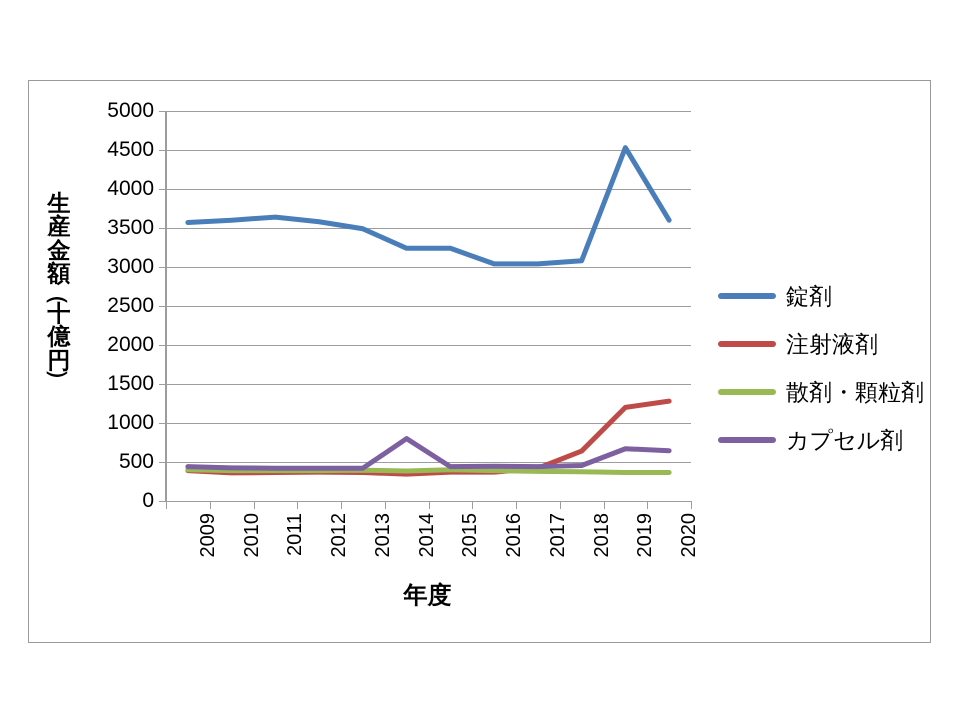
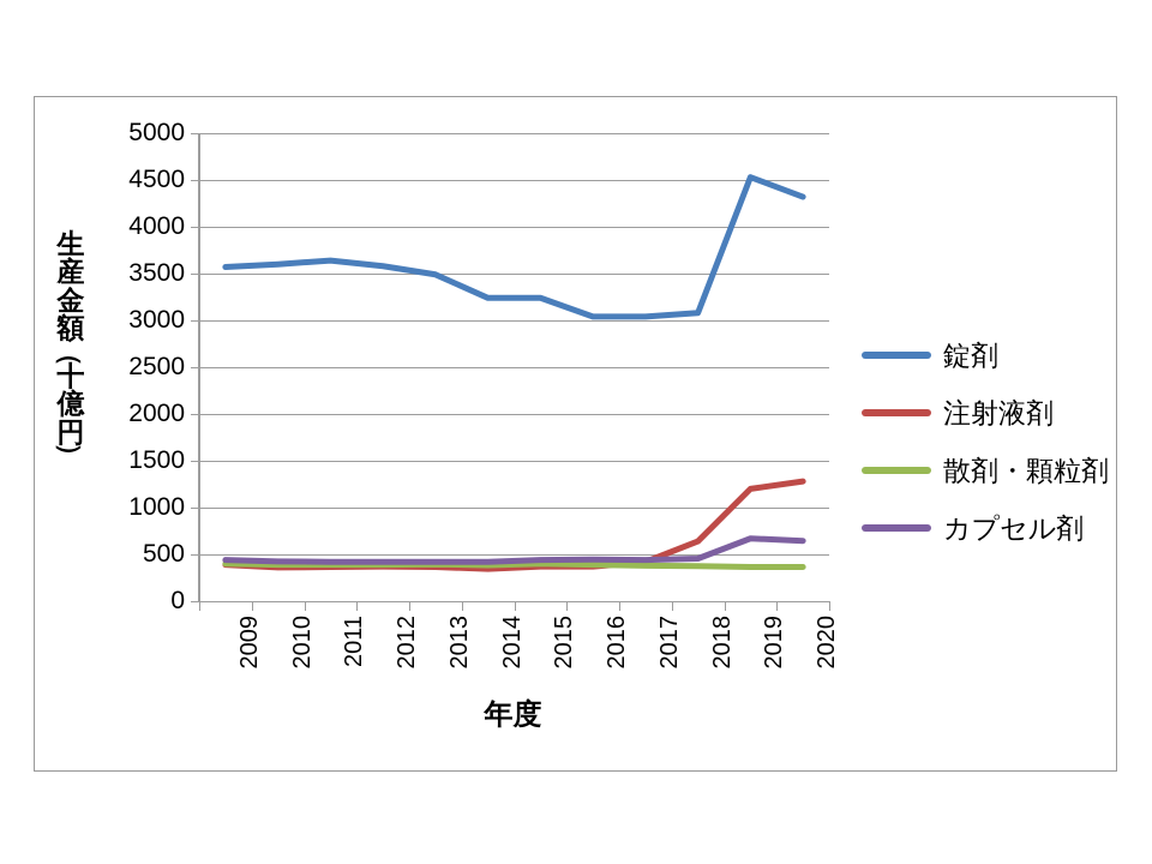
カプセル剤/2014: 800 -> 400
錠剤/2020: 3600 -> 4300
